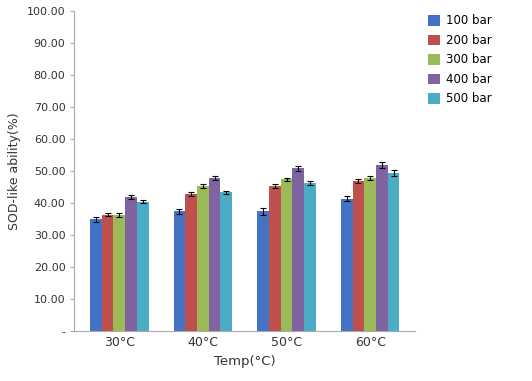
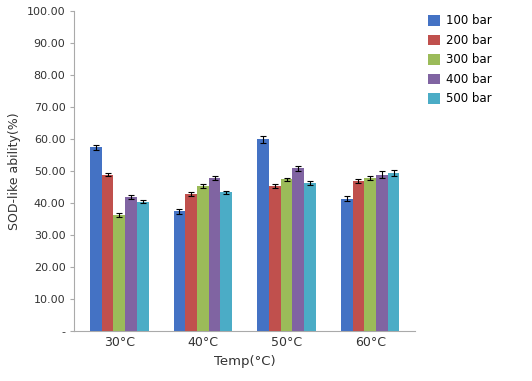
100 bar/30°C: 35.0 -> 57.5
200 bar/30°C: 36.5 -> 49.0
100 bar/50°C: 37.5 -> 60.0
400 bar/60°C: 52 -> 49
